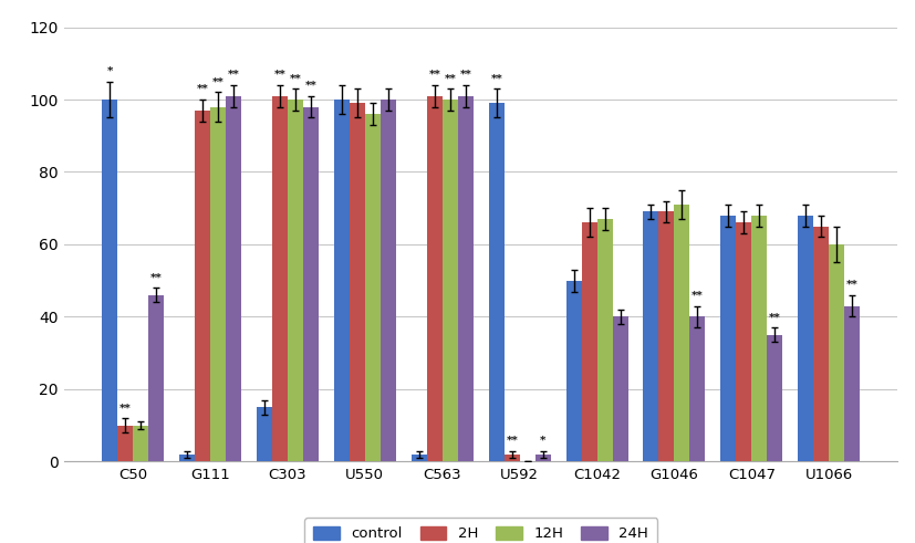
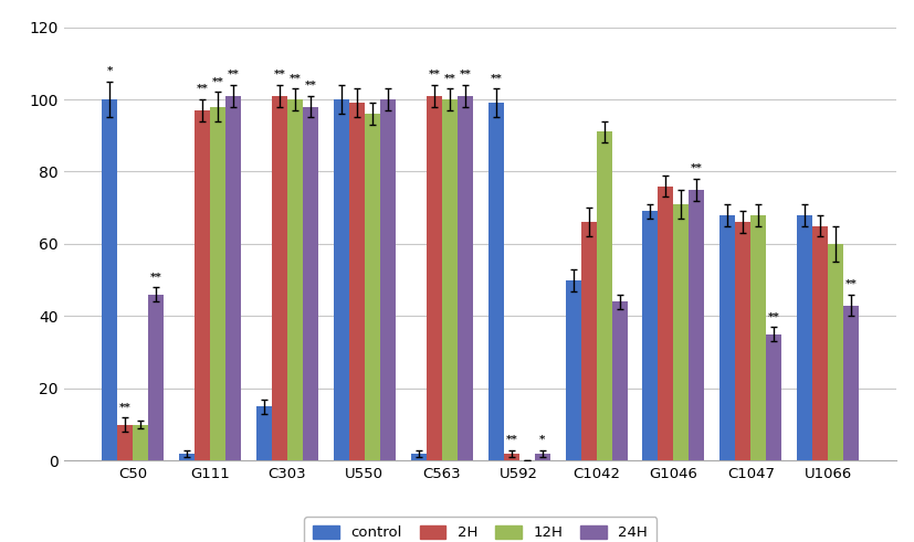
12H/C1042: 67 -> 91
24H/C1042: 40 -> 44
2H/G1046: 69 -> 76
24H/G1046: 40 -> 75
